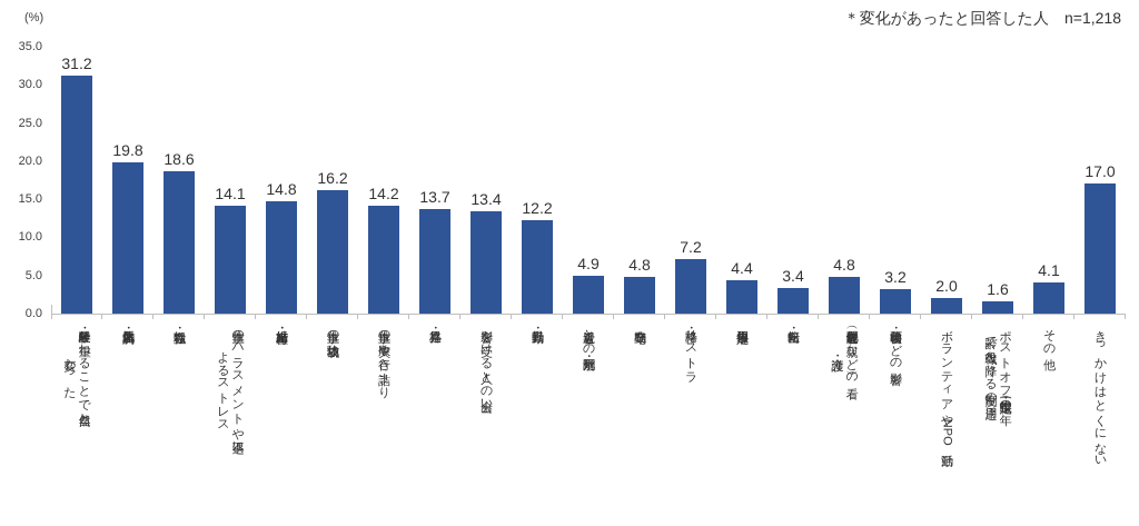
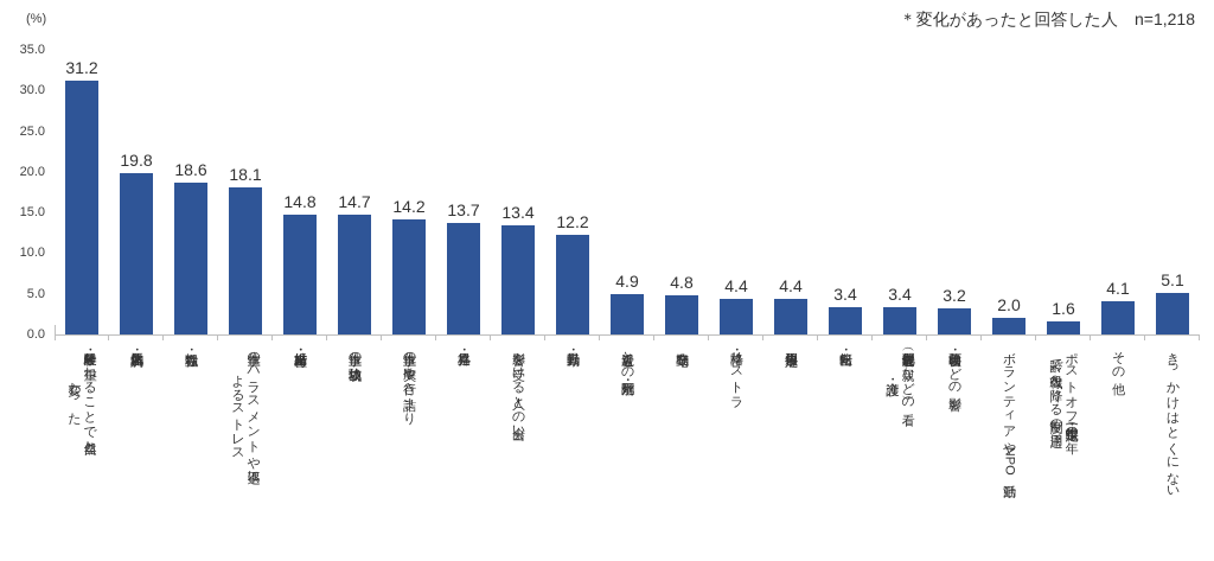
仕事上のハラスメントや不遇に よるストレス: 14.1 -> 18.1
仕事上の成功体験: 16.2 -> 14.7
降格・リストラ: 7.2 -> 4.4
近親者（配偶者や親など）の看 護・介護: 4.8 -> 3.4
きっかけはとくにない: 17.0 -> 5.1
